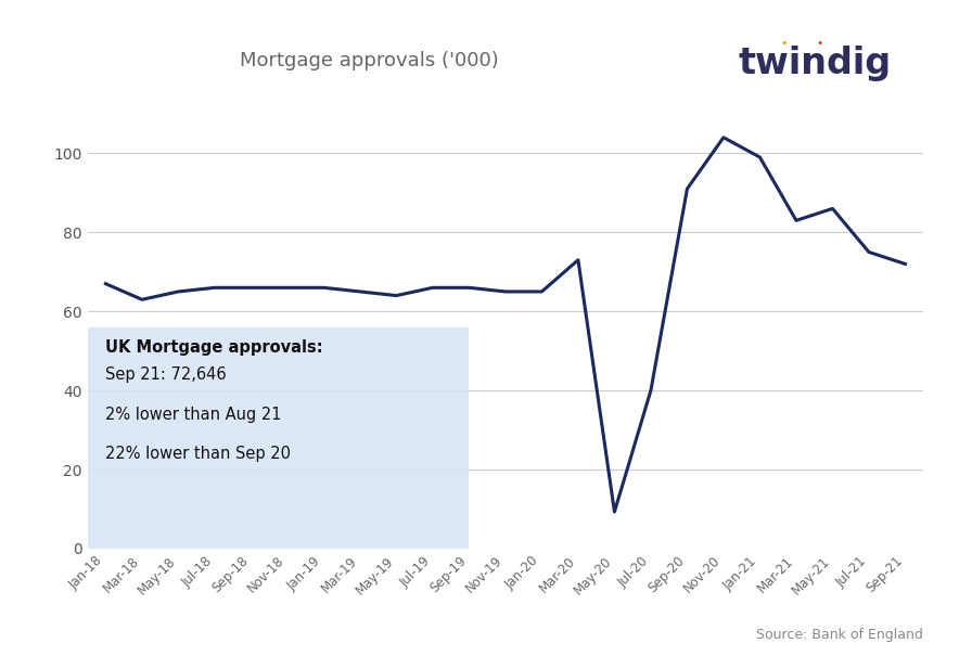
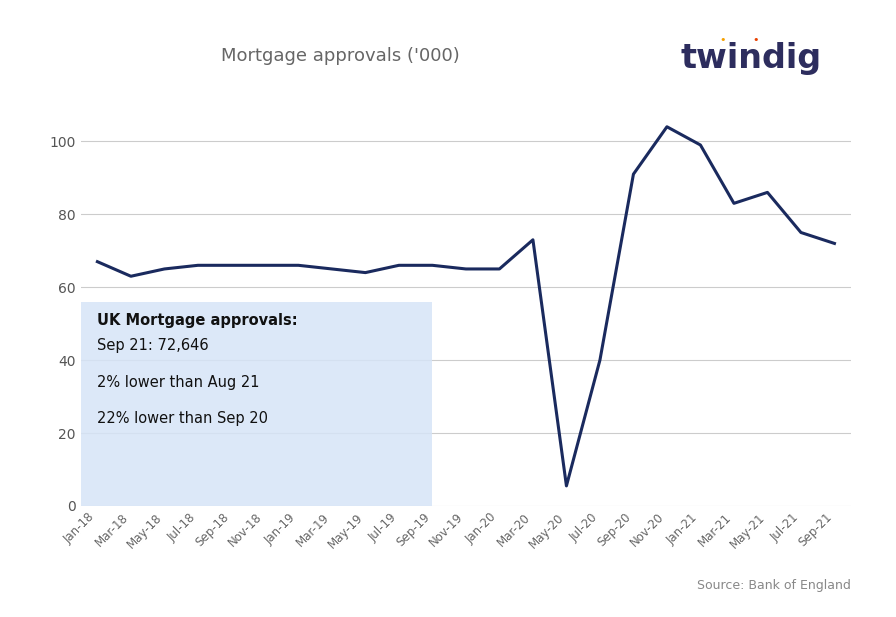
May-20: 9.3 -> 5.5
